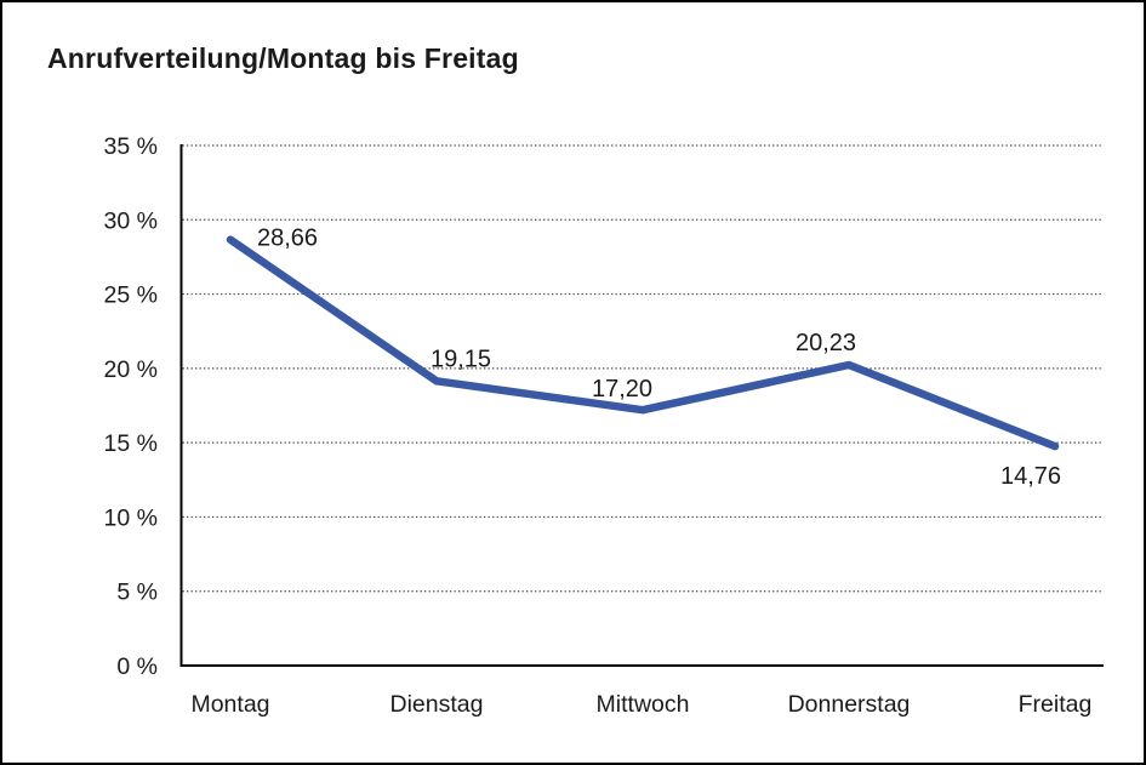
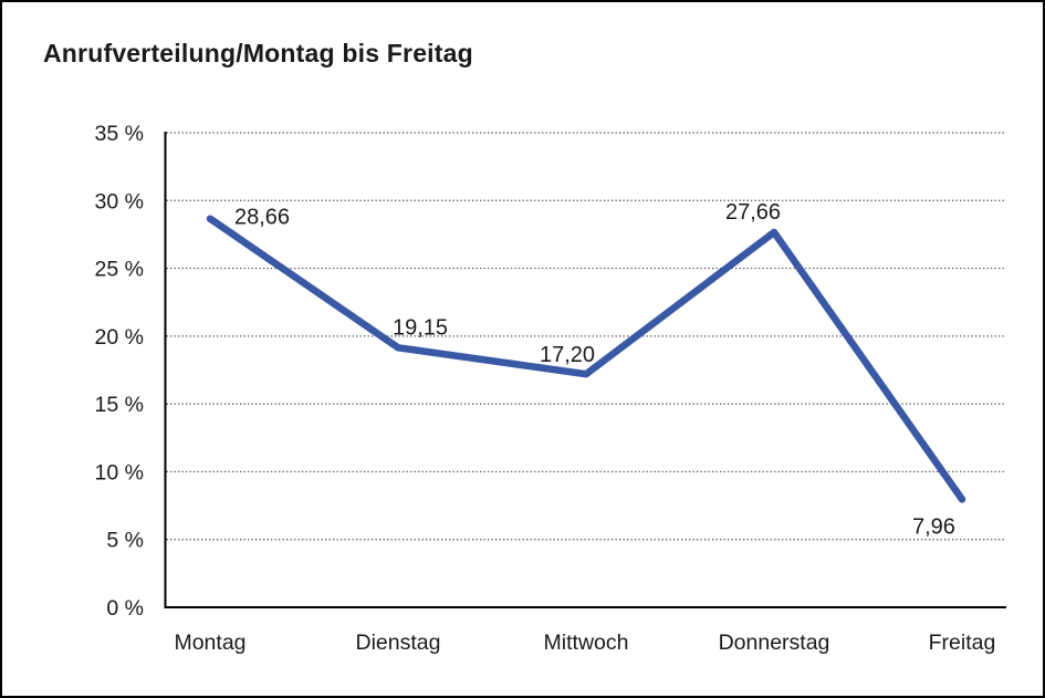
Donnerstag: 20,23 -> 27,66
Freitag: 14,76 -> 7,96
